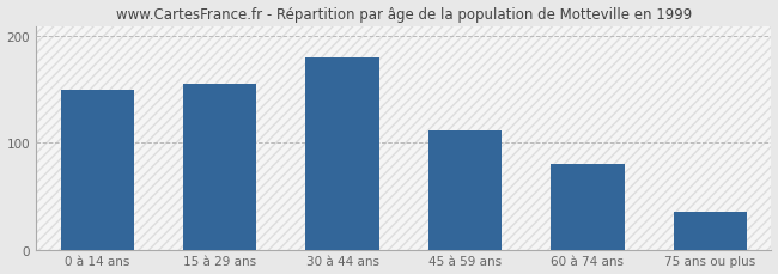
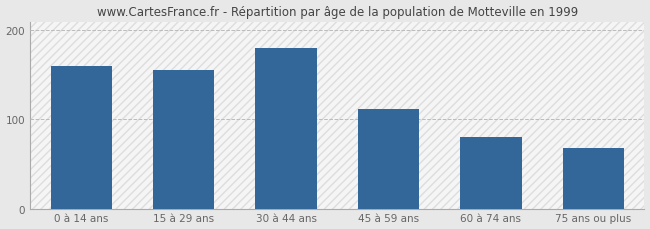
0 à 14 ans: 150 -> 160
75 ans ou plus: 35 -> 68
